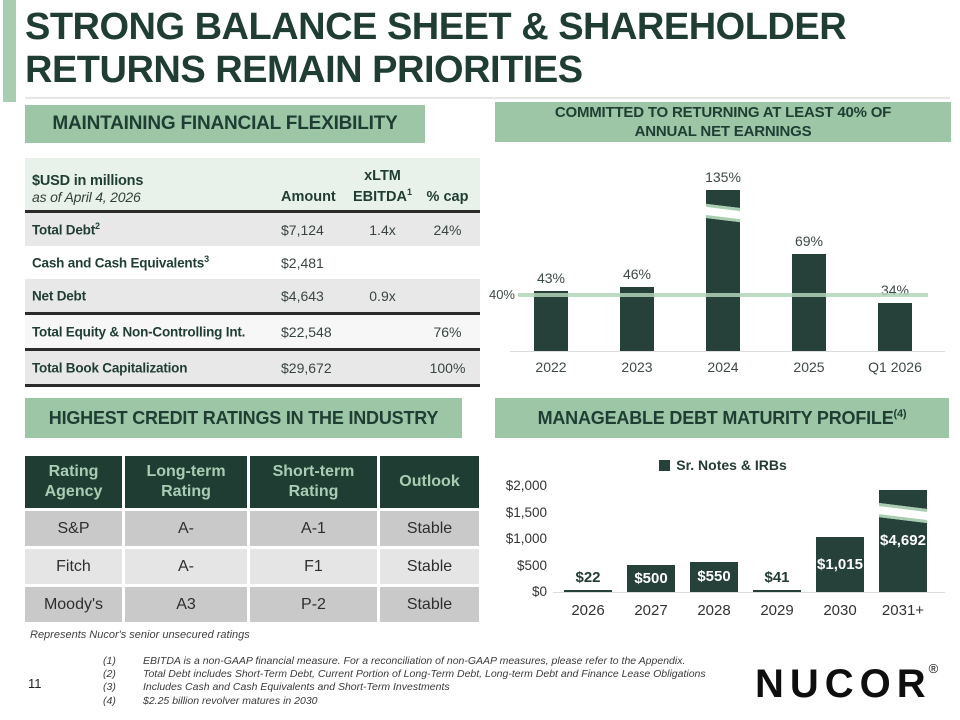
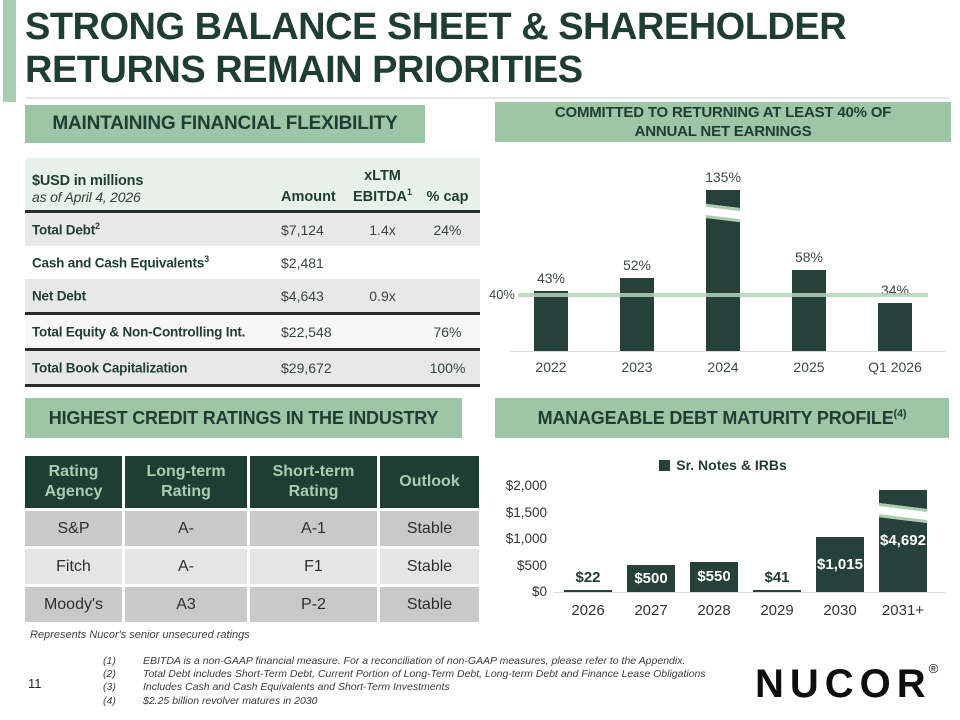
COMMITTED TO RETURNING AT LEAST 40% OF ANNUAL NET EARNINGS/2023: 46% -> 52%
COMMITTED TO RETURNING AT LEAST 40% OF ANNUAL NET EARNINGS/2025: 69% -> 58%
